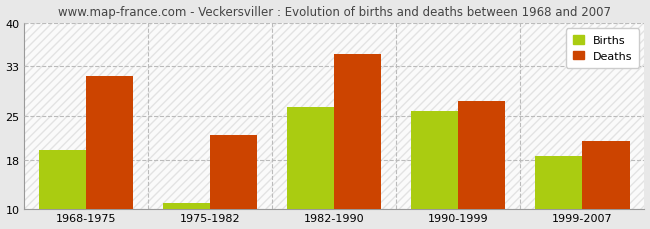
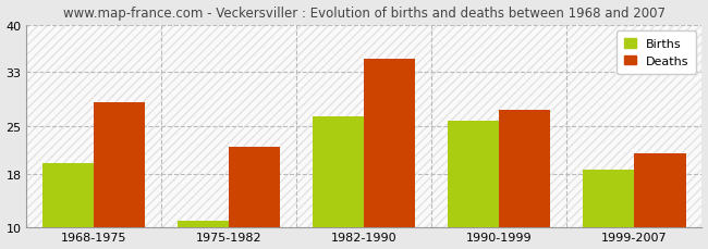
Deaths/1968-1975: 31.4 -> 28.5
